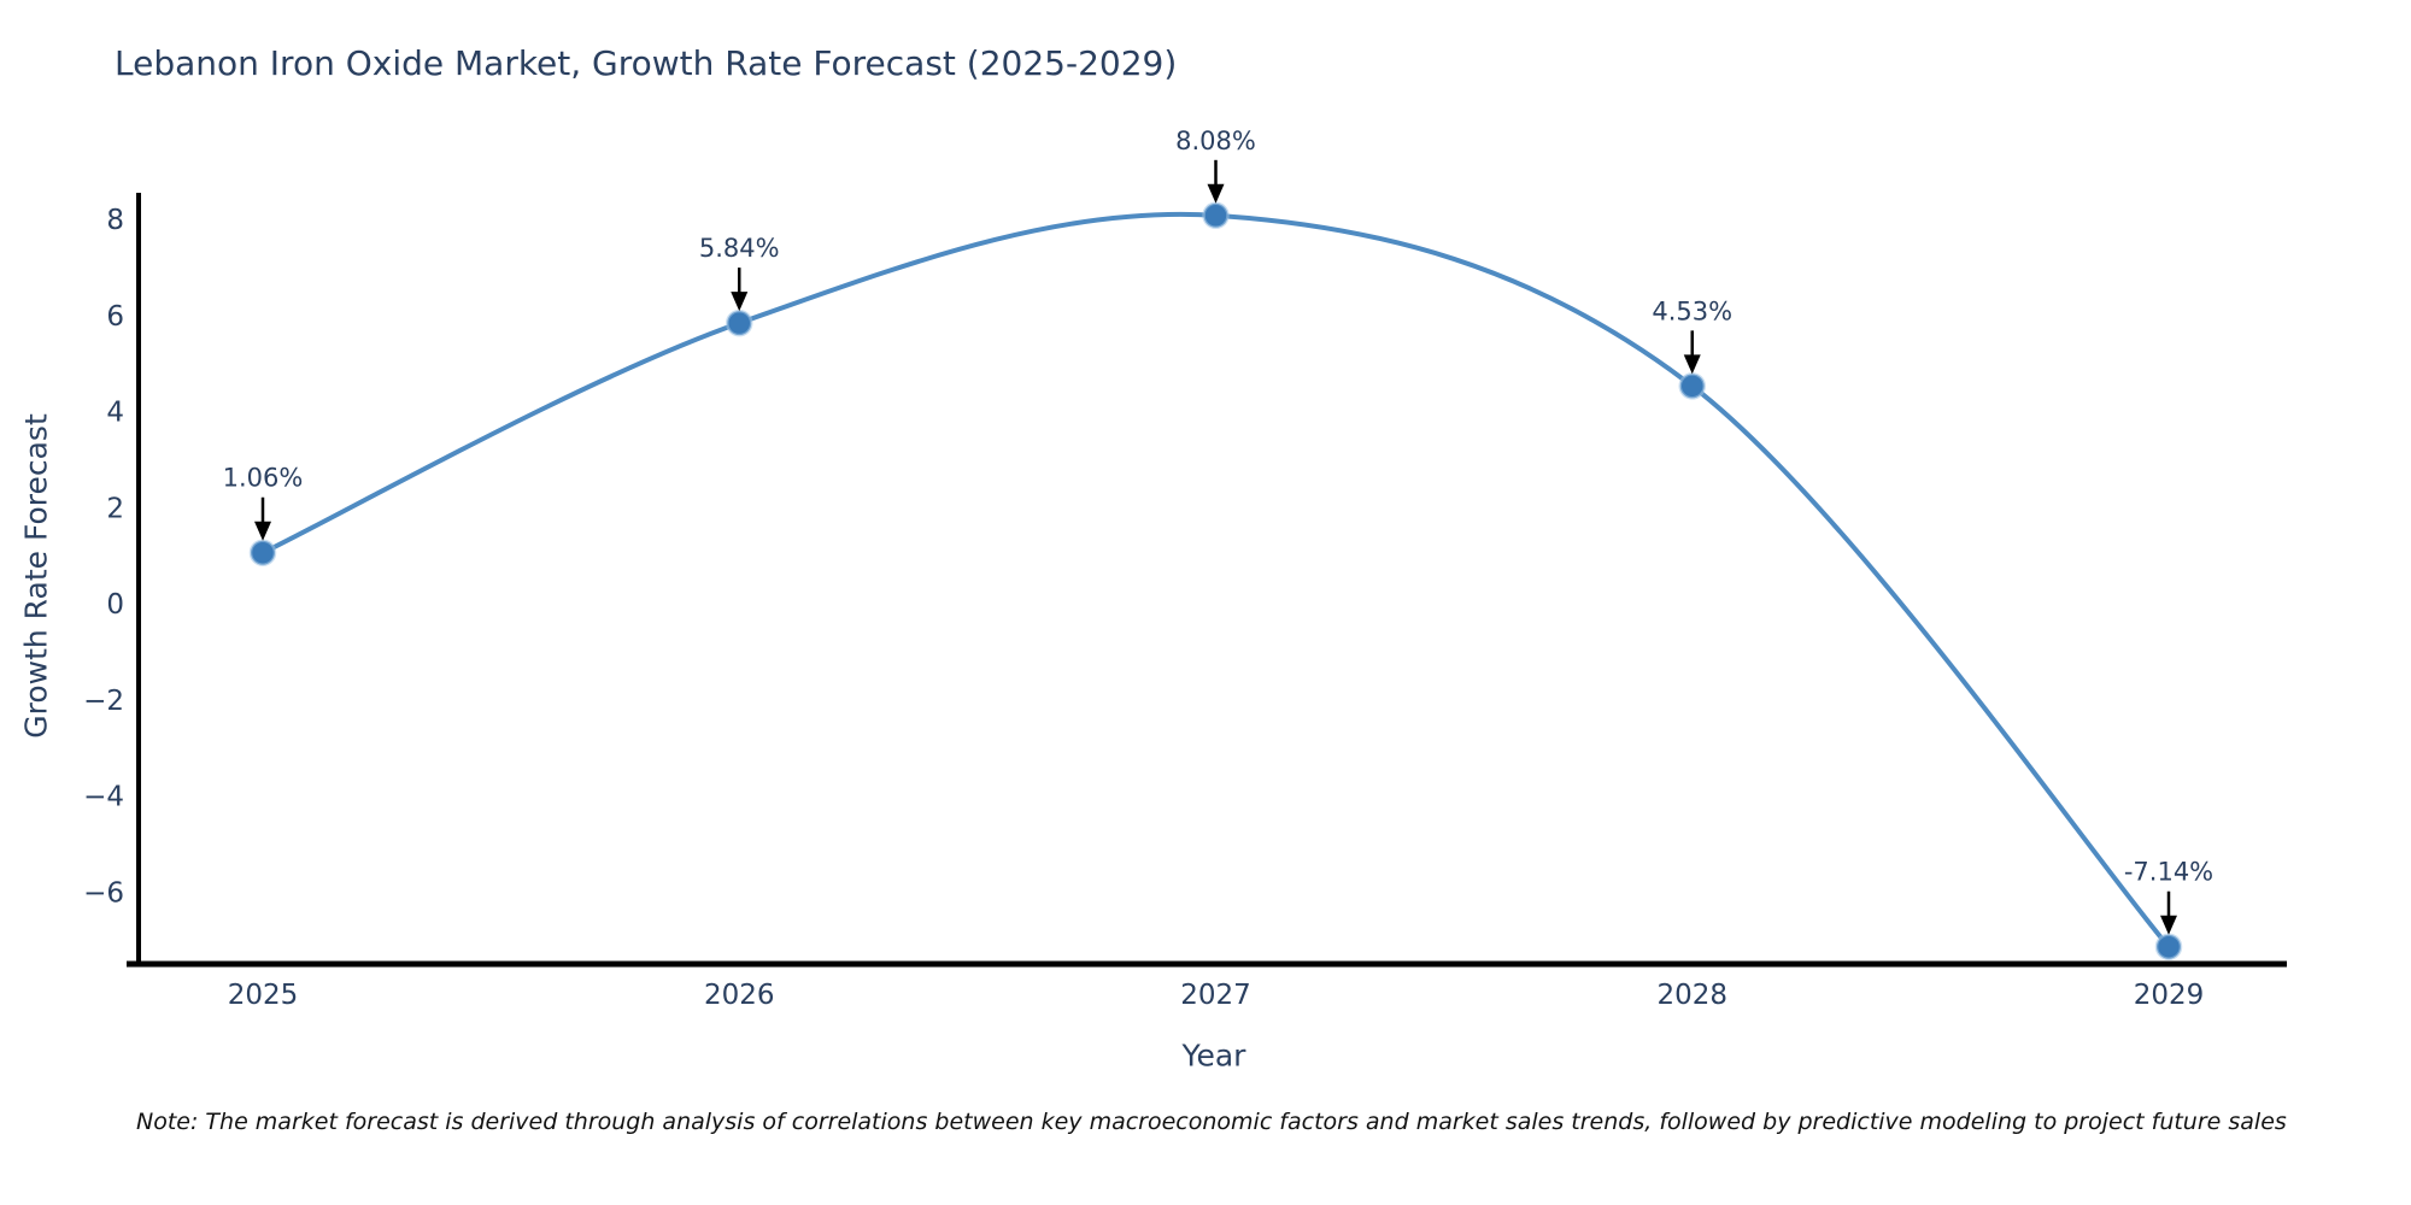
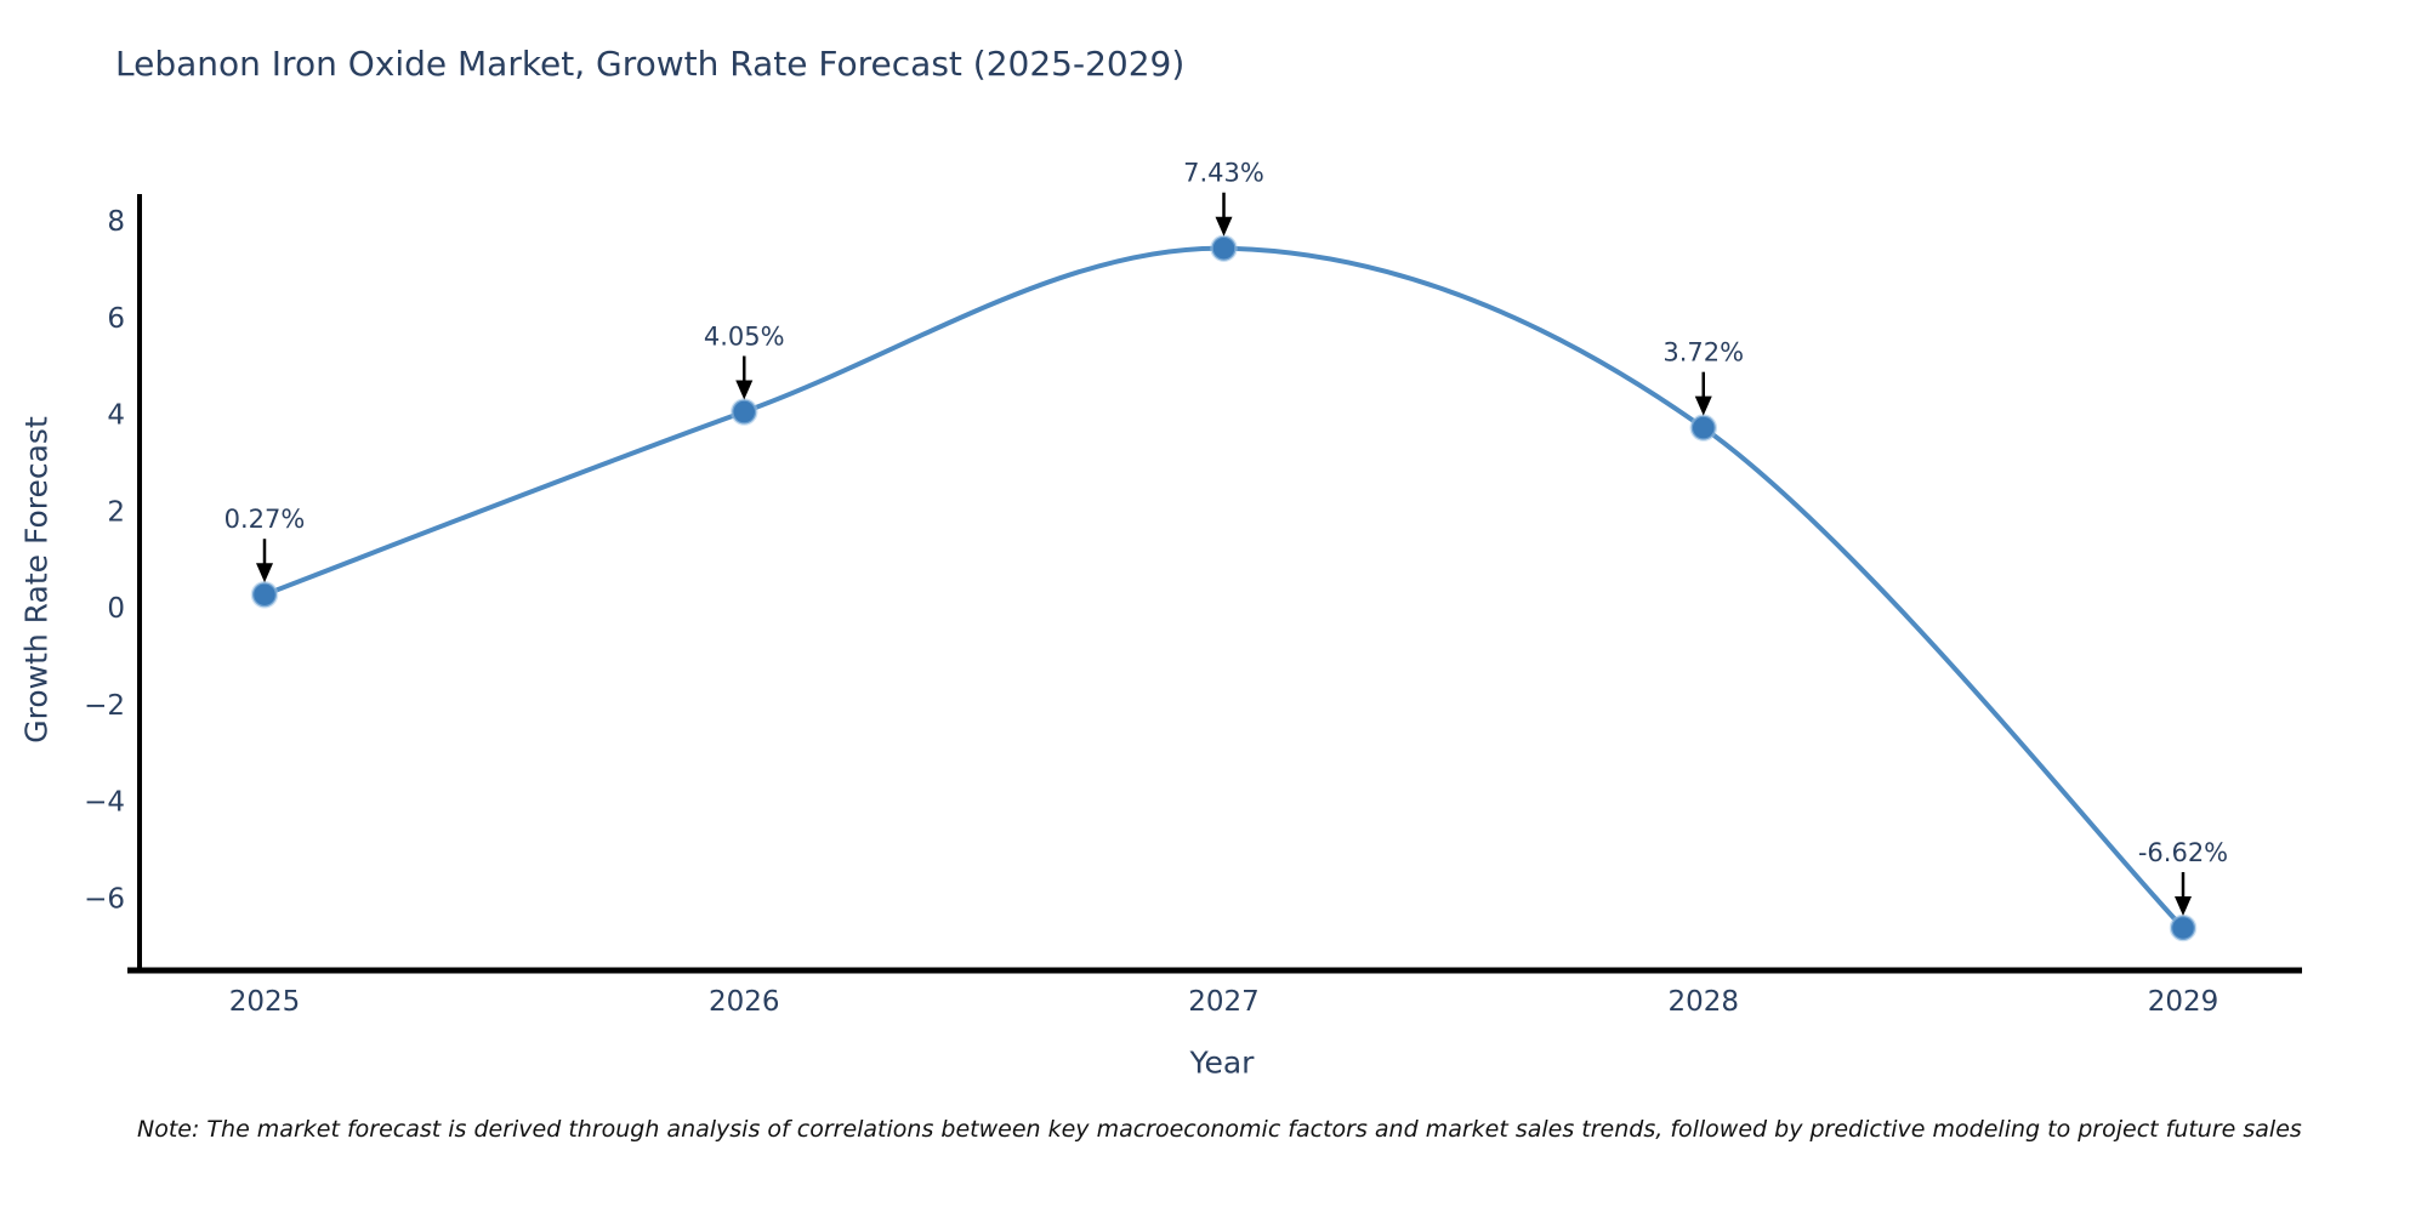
2025: 1.06% -> 0.27%
2026: 5.84% -> 4.05%
2027: 8.08% -> 7.43%
2028: 4.53% -> 3.72%
2029: -7.14% -> -6.62%
